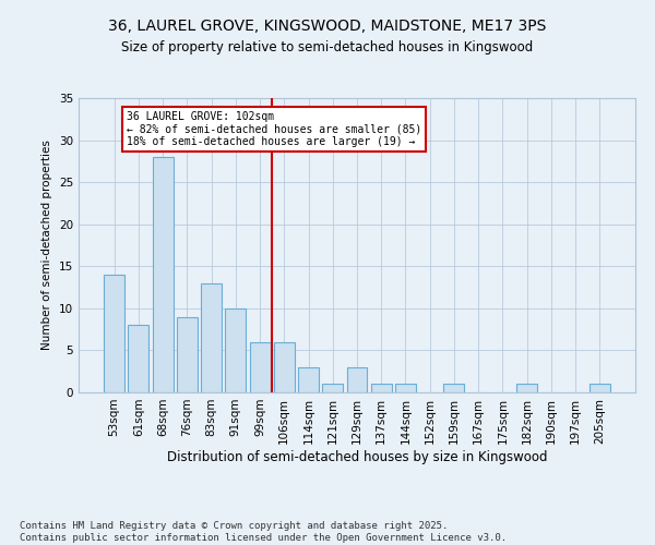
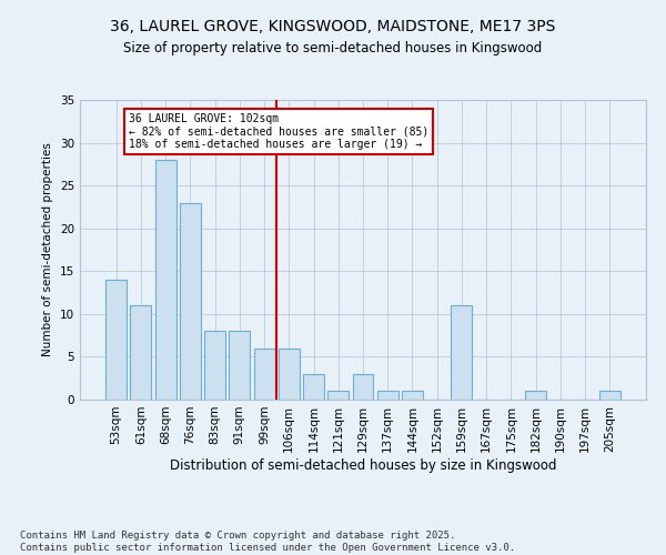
61sqm: 8 -> 11
76sqm: 9 -> 23
83sqm: 13 -> 8
91sqm: 10 -> 8
159sqm: 1 -> 11
